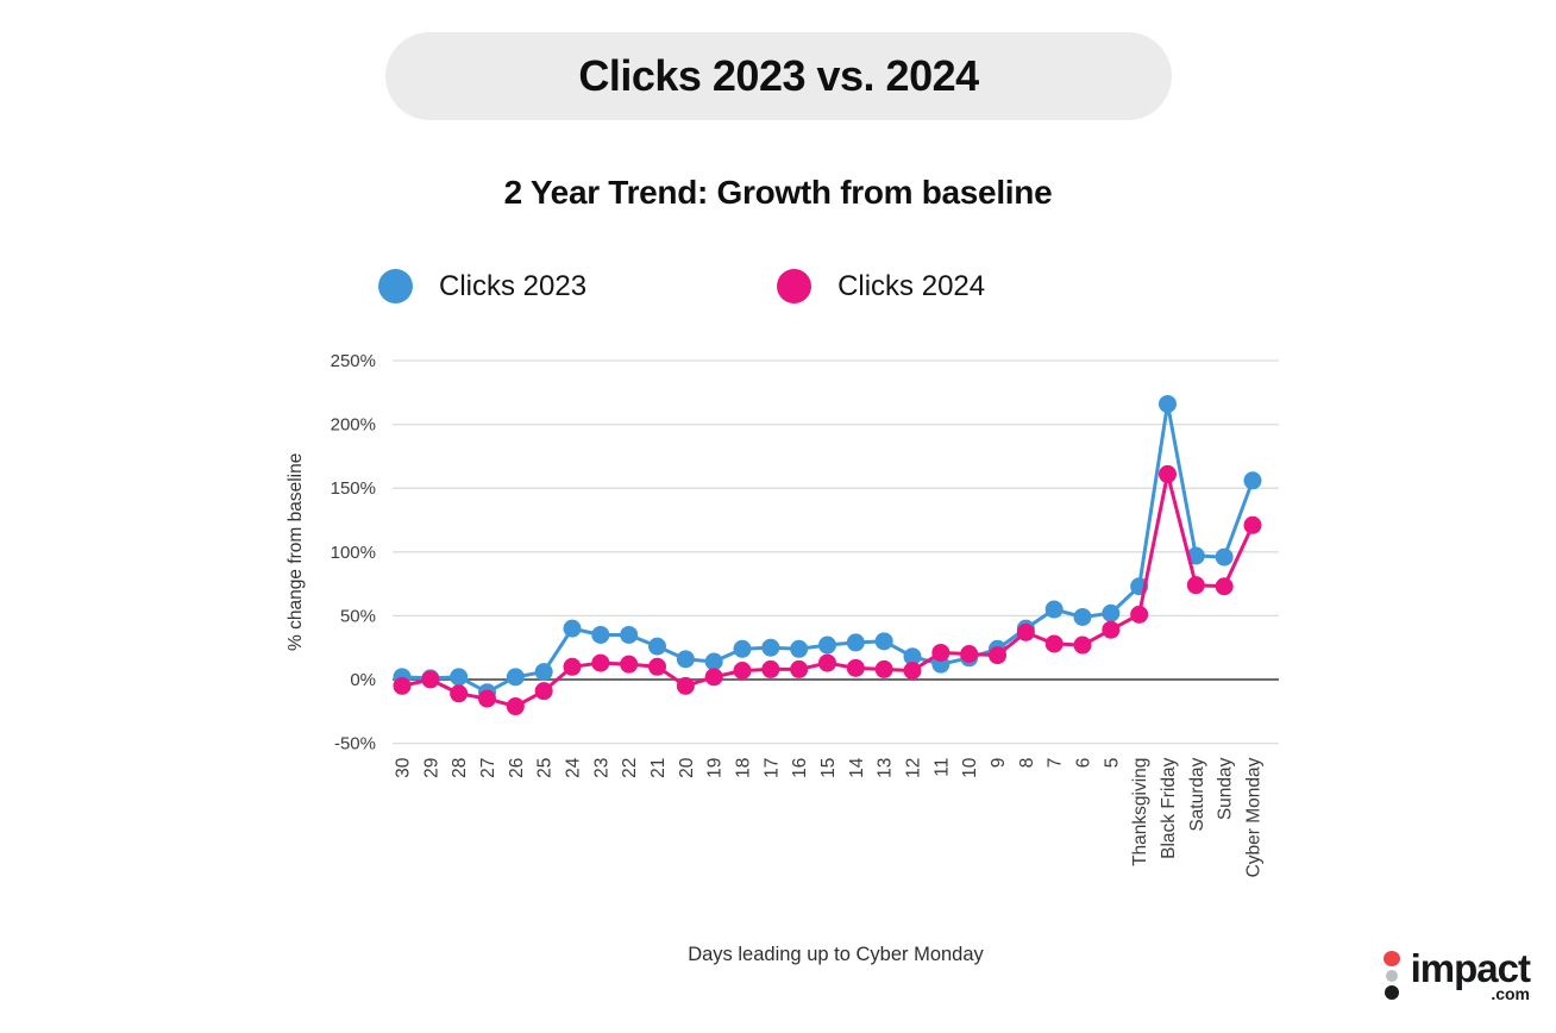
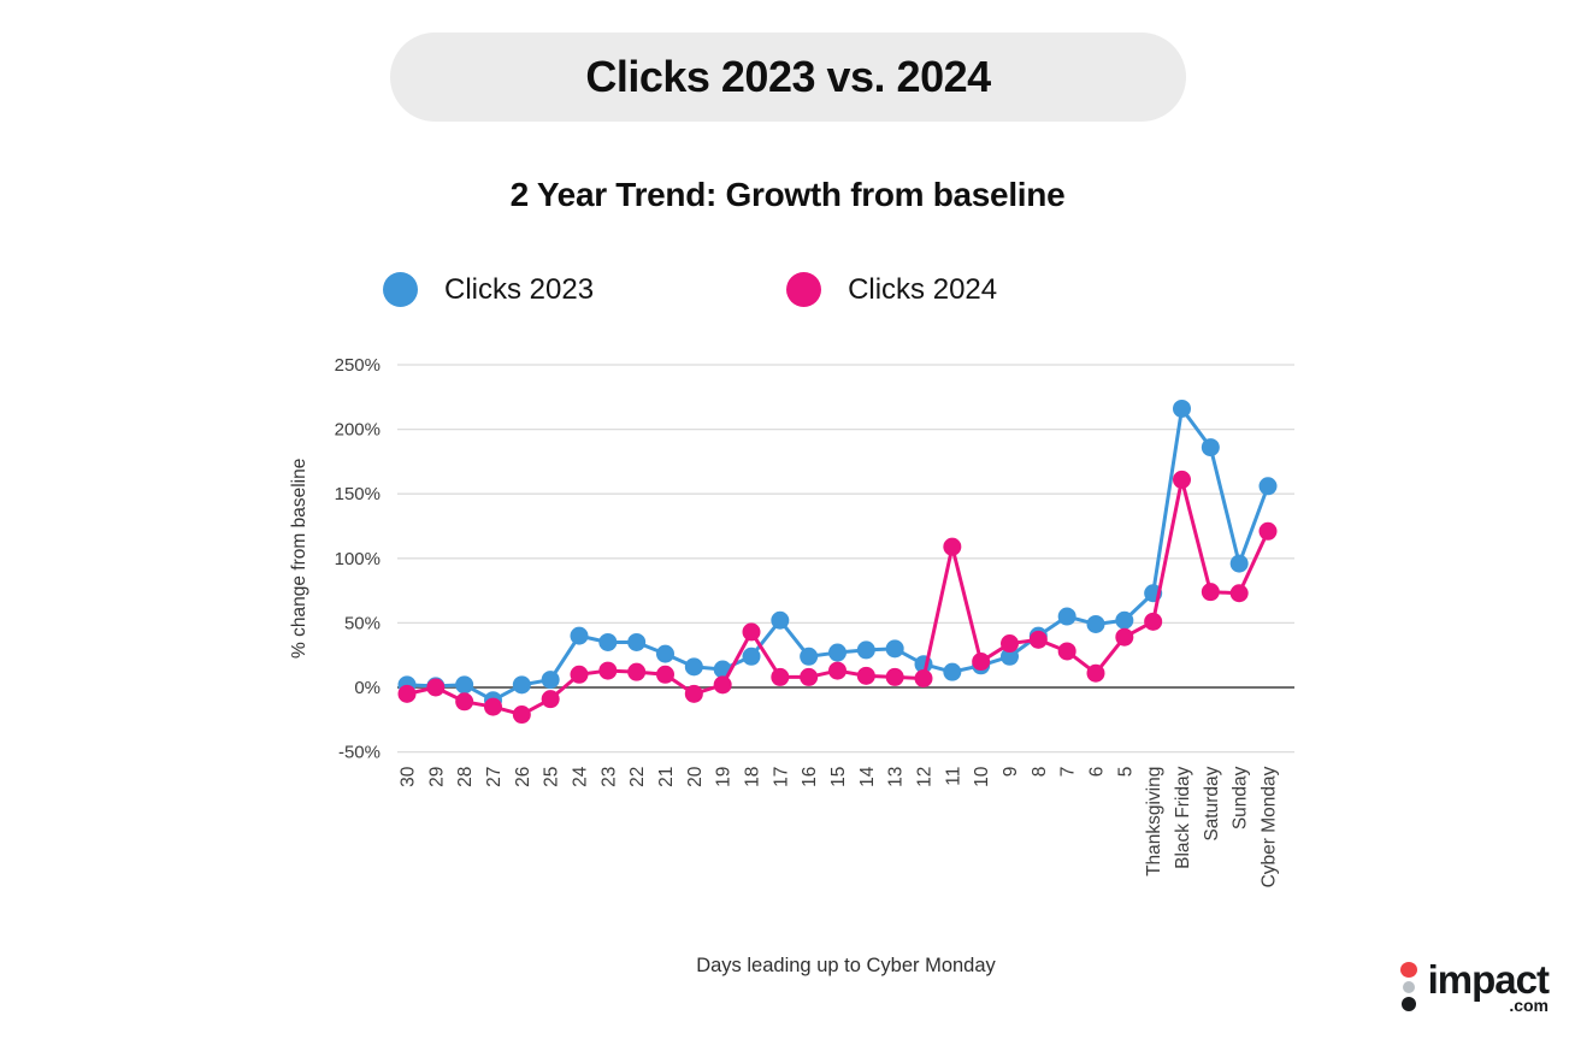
Clicks 2024/18: 7% -> 43%
Clicks 2023/17: 25% -> 52%
Clicks 2024/11: 21% -> 109%
Clicks 2024/9: 19% -> 34%
Clicks 2024/6: 27% -> 11%
Clicks 2023/Saturday: 97% -> 186%
